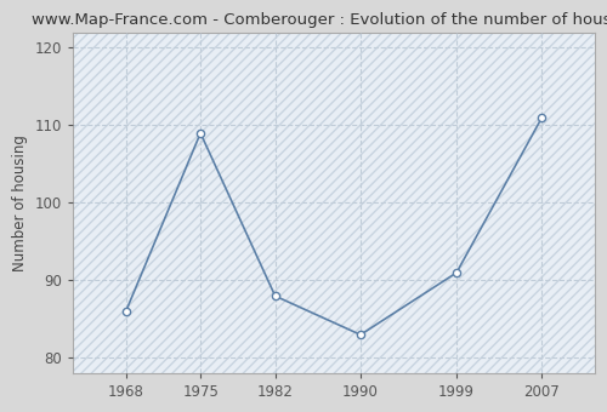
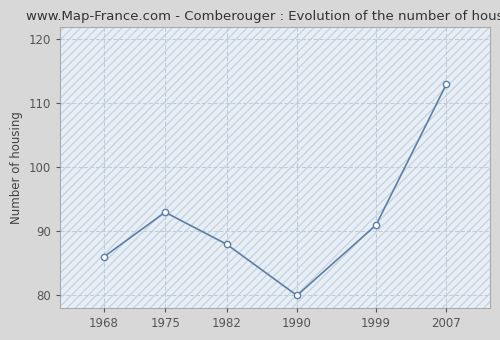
1975: 109 -> 93
1990: 83 -> 80
2007: 111 -> 113
